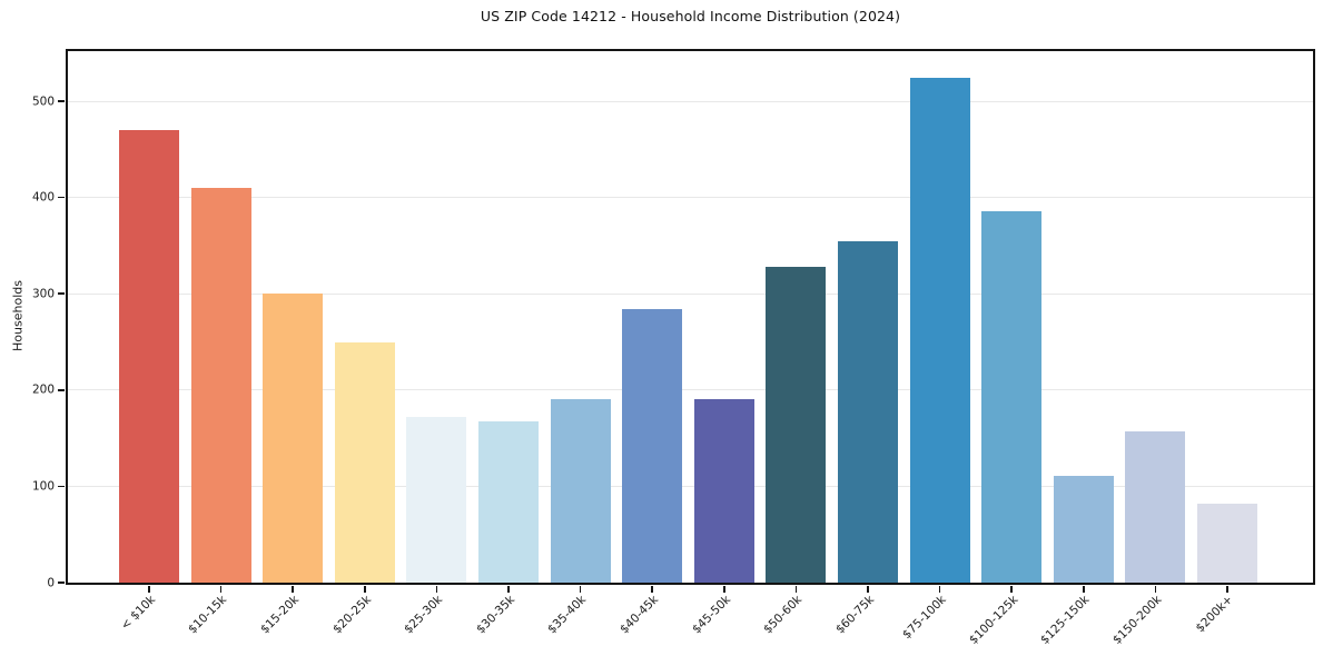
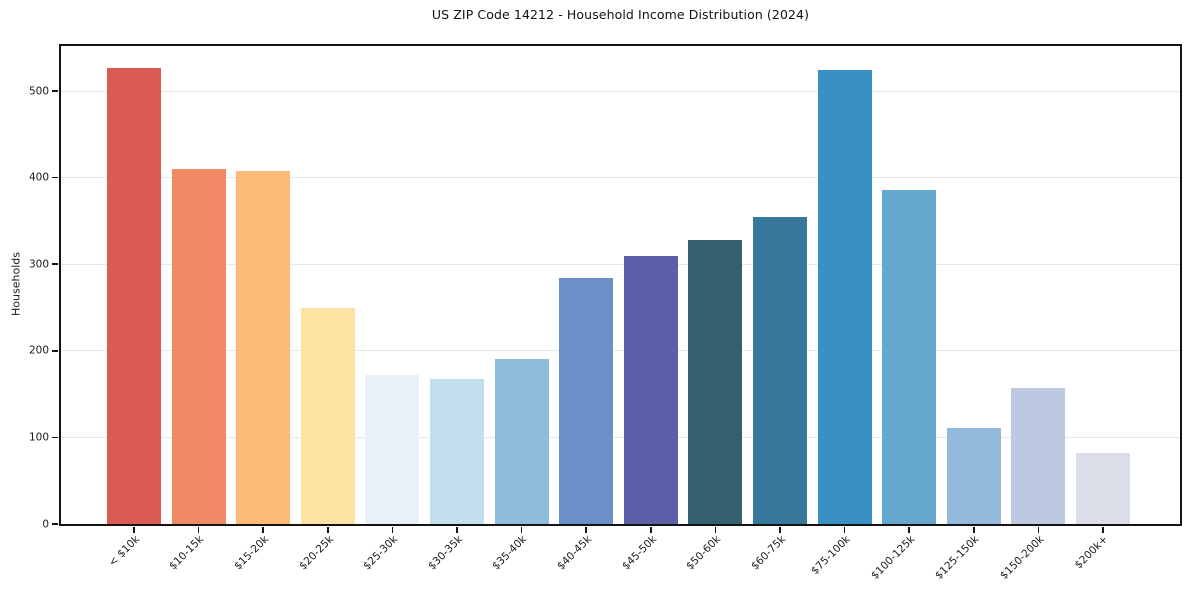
< $10k: 470 -> 530
$15-20k: 300 -> 410
$45-50k: 190 -> 310
